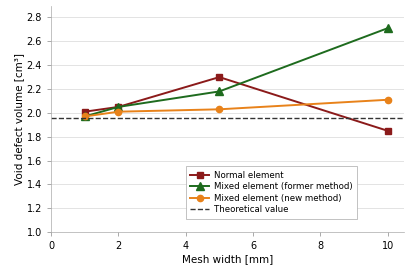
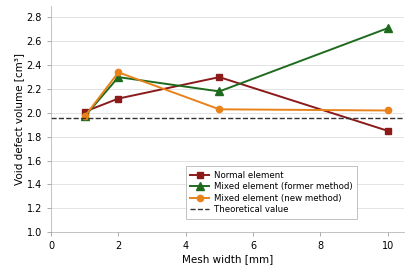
Normal element/2: 2.05 -> 2.12
Mixed element (former method)/2: 2.05 -> 2.30
Mixed element (new method)/2: 2.01 -> 2.34
Mixed element (new method)/10: 2.11 -> 2.02
